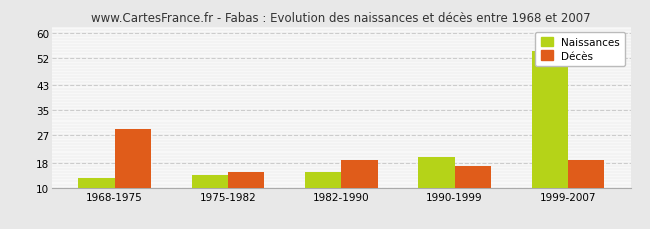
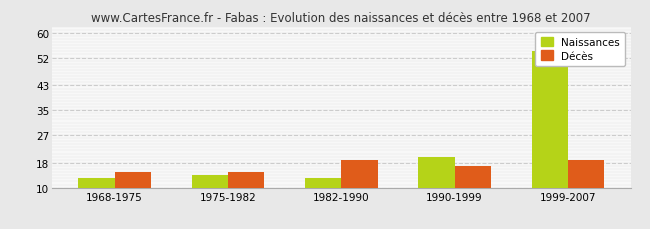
Décès/1968-1975: 29 -> 15
Naissances/1982-1990: 15 -> 13
